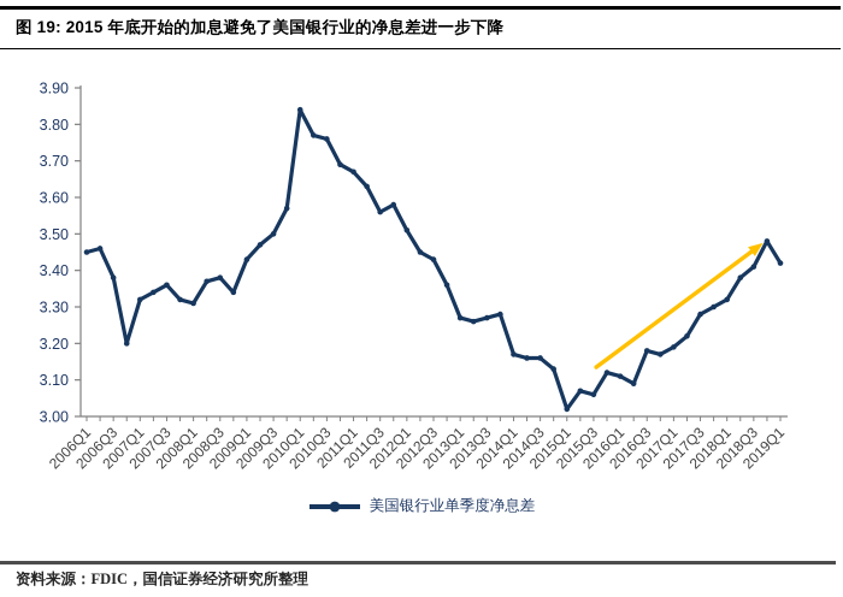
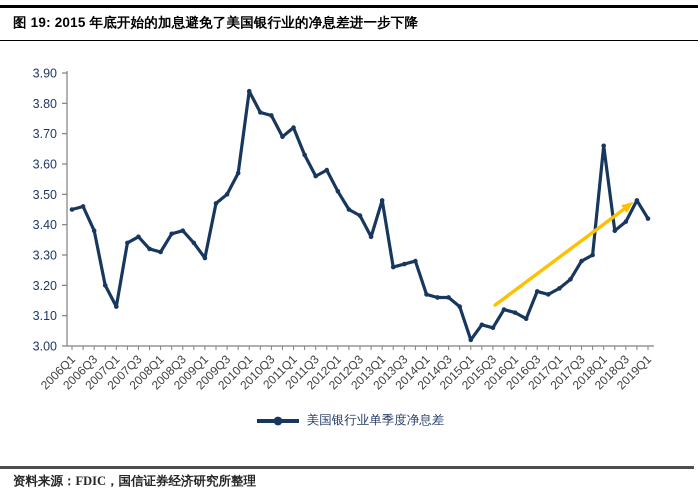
2007Q1: 3.32 -> 3.13
2009Q1: 3.43 -> 3.29
2011Q1: 3.67 -> 3.72
2013Q1: 3.27 -> 3.48
2018Q1: 3.32 -> 3.66
